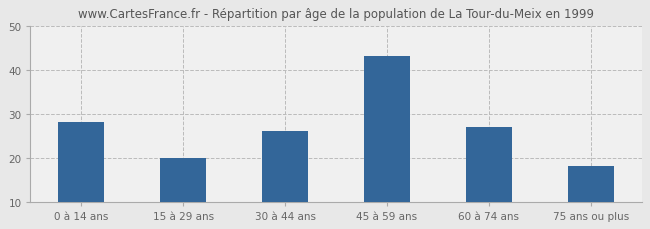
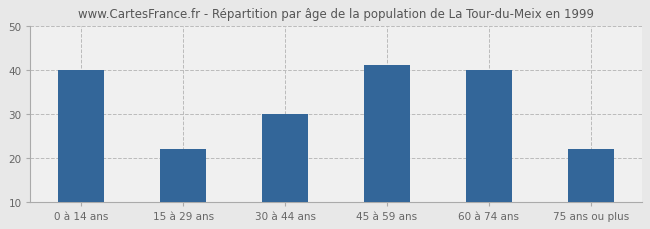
0 à 14 ans: 28 -> 40
15 à 29 ans: 20 -> 22
30 à 44 ans: 26 -> 30
45 à 59 ans: 43 -> 41
60 à 74 ans: 27 -> 40
75 ans ou plus: 18 -> 22
